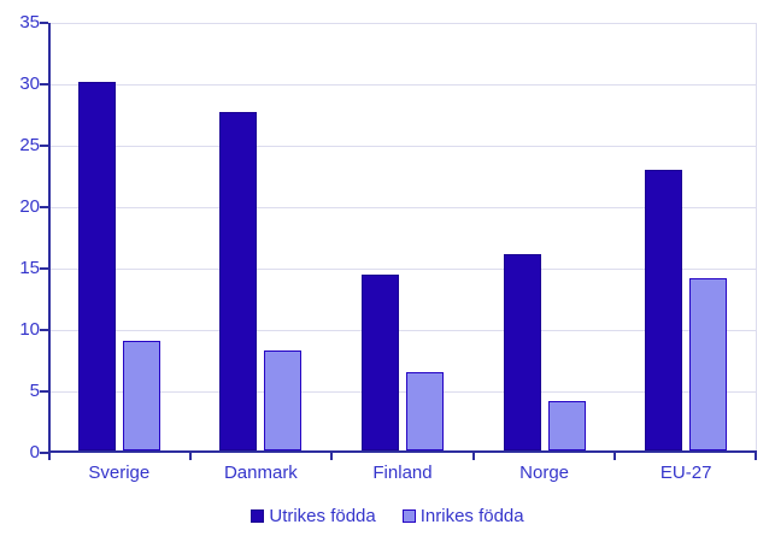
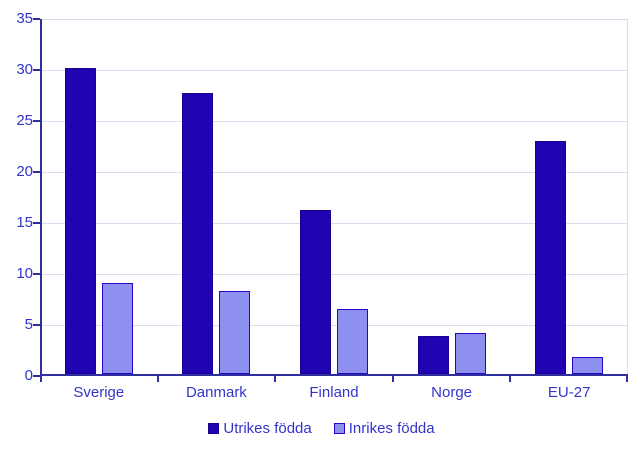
Utrikes födda/Finland: 14.5 -> 16.3
Utrikes födda/Norge: 16.2 -> 3.9
Inrikes födda/EU-27: 14.2 -> 1.9
